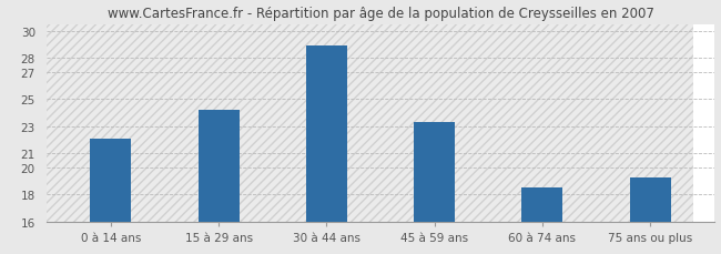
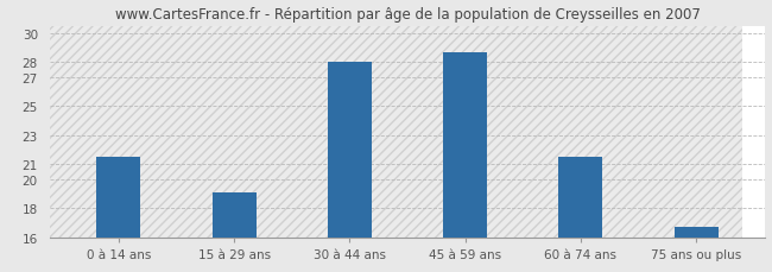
0 à 14 ans: 22.1 -> 21.5
15 à 29 ans: 24.2 -> 19.1
30 à 44 ans: 28.9 -> 28.0
45 à 59 ans: 23.3 -> 28.7
60 à 74 ans: 18.5 -> 21.5
75 ans ou plus: 19.2 -> 16.7
